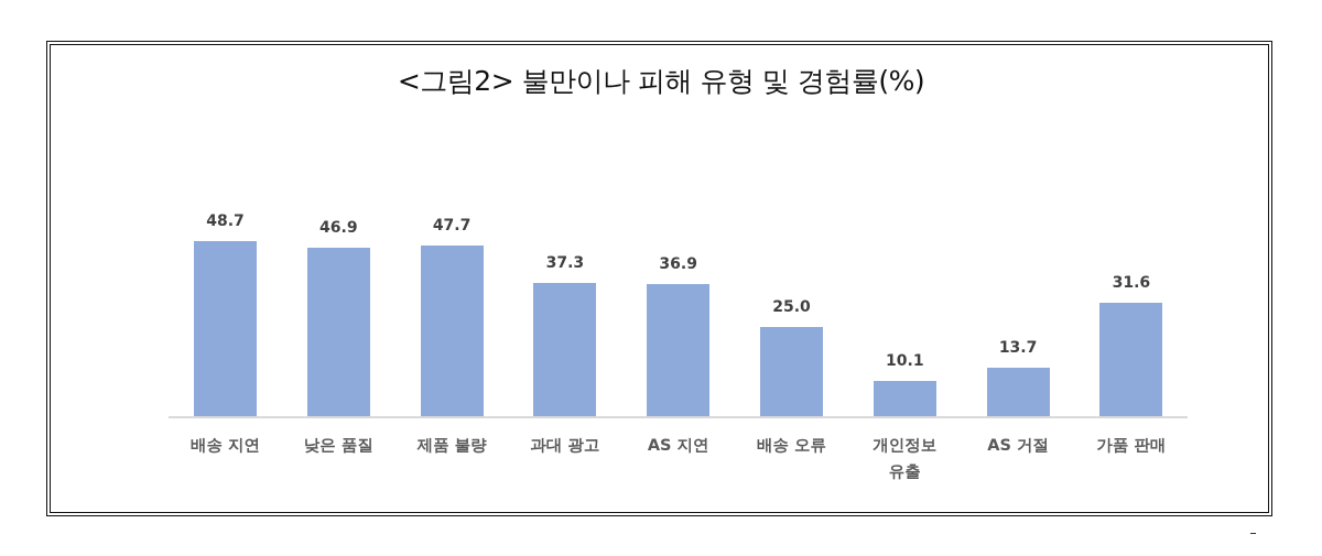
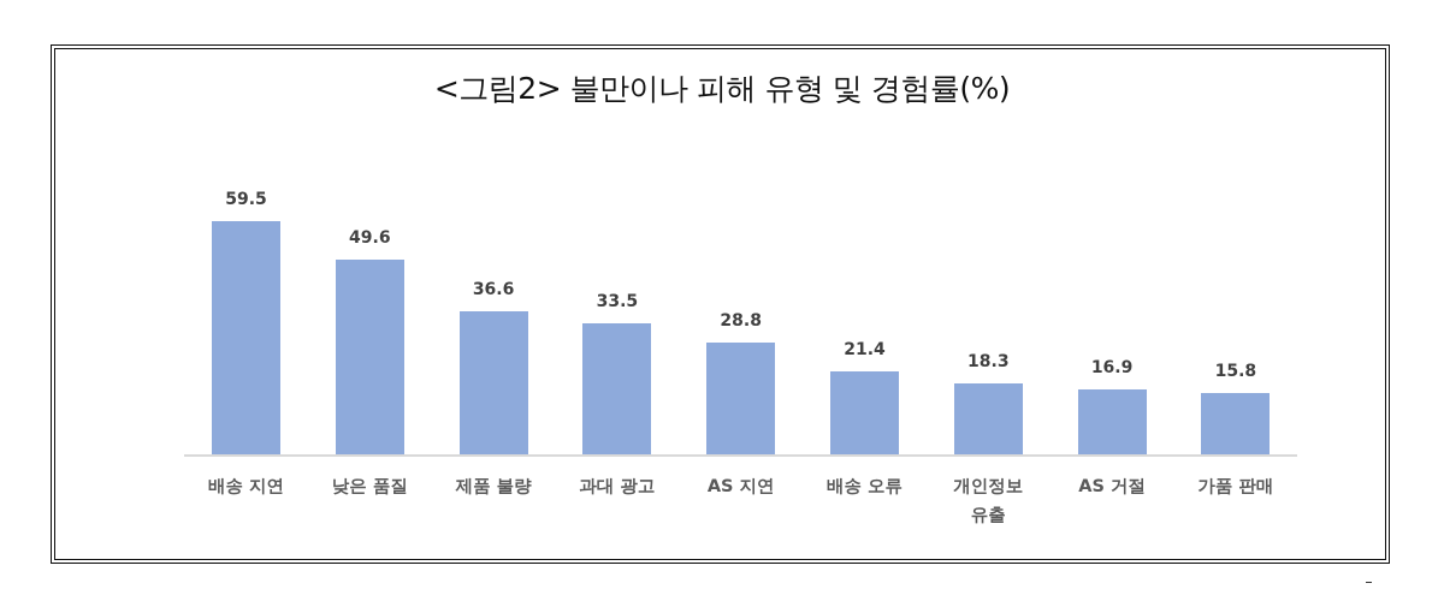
배송 지연: 48.7 -> 59.5
낮은 품질: 46.9 -> 49.6
제품 불량: 47.7 -> 36.6
과대 광고: 37.3 -> 33.5
AS 지연: 36.9 -> 28.8
배송 오류: 25.0 -> 21.4
개인정보 유출: 10.1 -> 18.3
AS 거절: 13.7 -> 16.9
가품 판매: 31.6 -> 15.8
